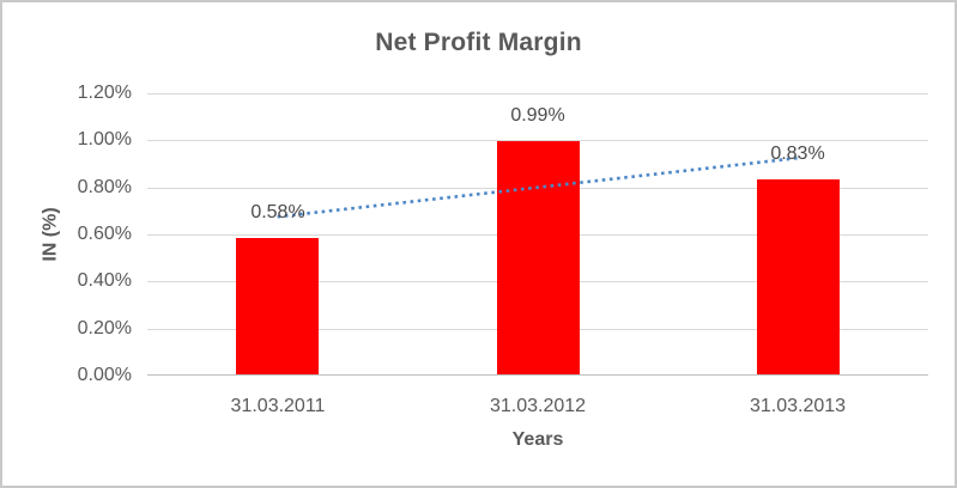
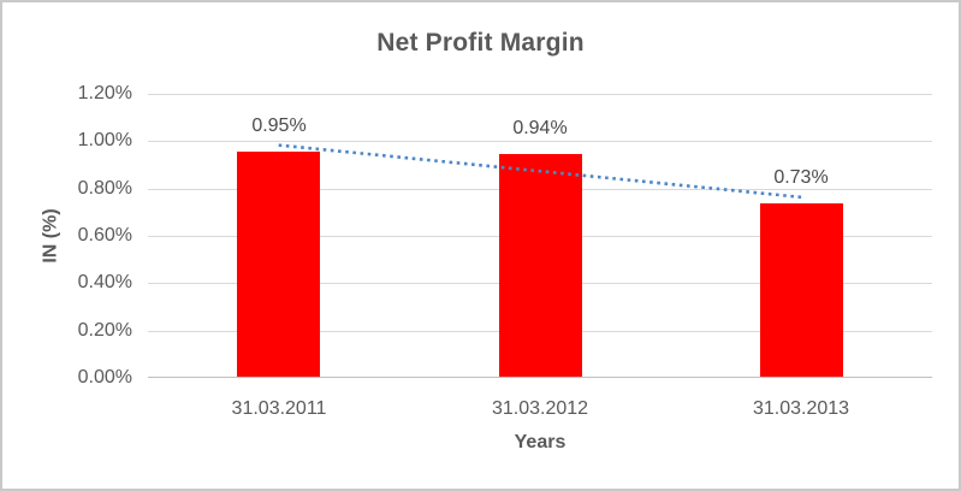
31.03.2011: 0.58% -> 0.95%
31.03.2012: 0.99% -> 0.94%
31.03.2013: 0.83% -> 0.73%
